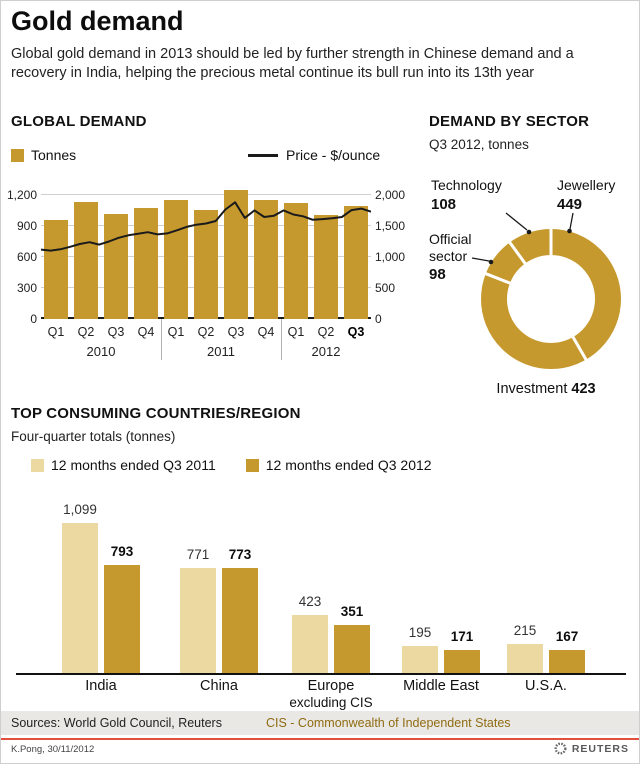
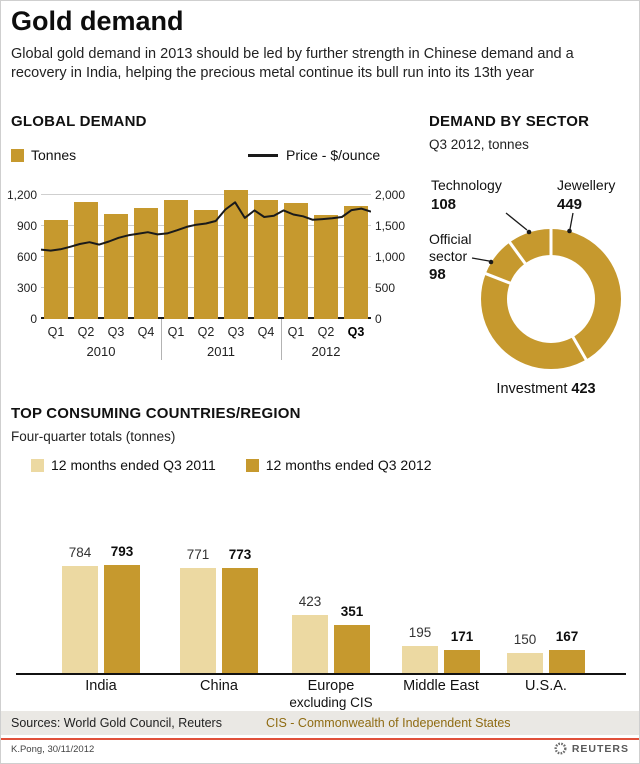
TOP CONSUMING COUNTRIES/REGION/12 months ended Q3 2011/India: 1,099 -> 784
TOP CONSUMING COUNTRIES/REGION/12 months ended Q3 2011/U.S.A.: 215 -> 150
